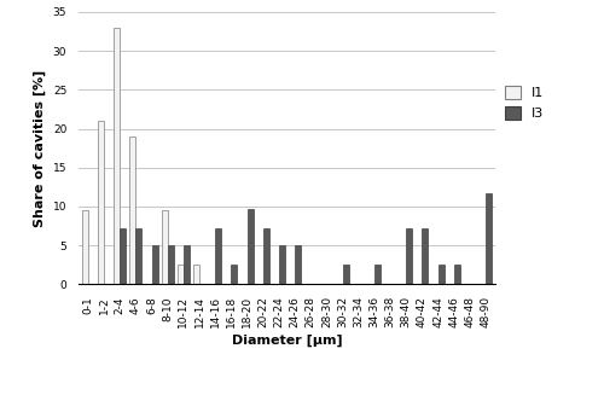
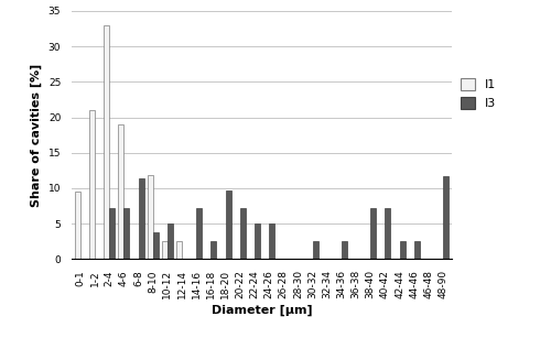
I3/6-8: 5.0 -> 11.4
I1/8-10: 9.5 -> 11.8
I3/8-10: 5.0 -> 3.8
